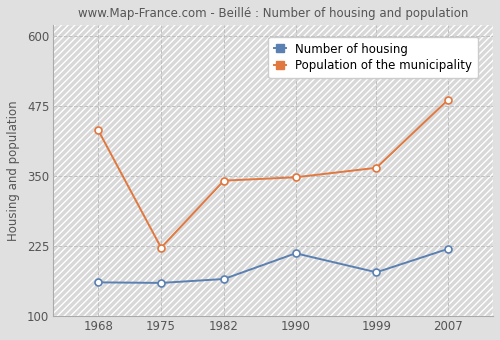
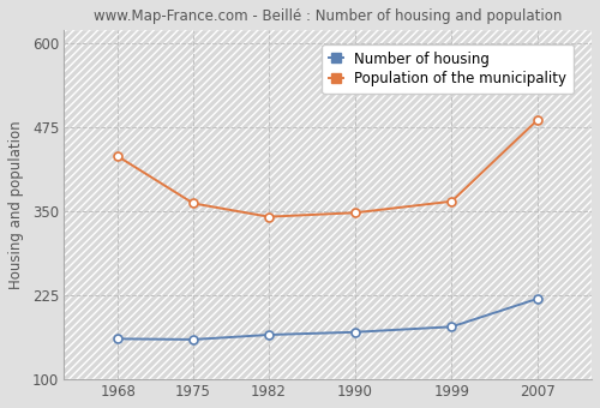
Population of the municipality/1975: 222 -> 362
Number of housing/1990: 212 -> 170
